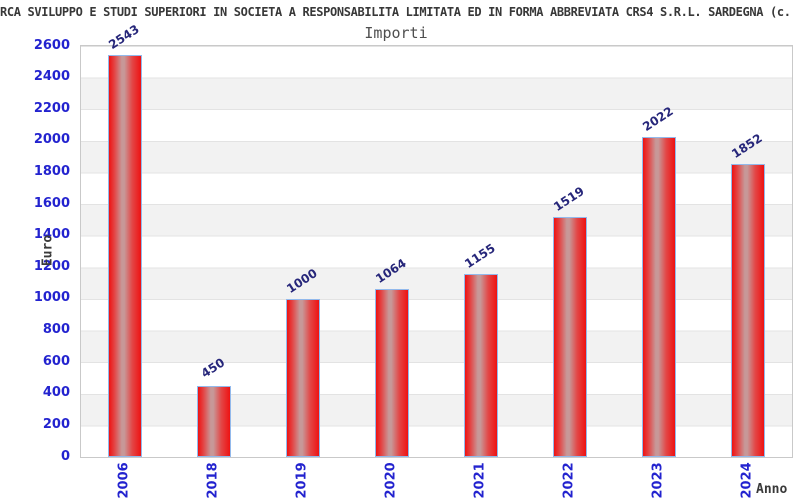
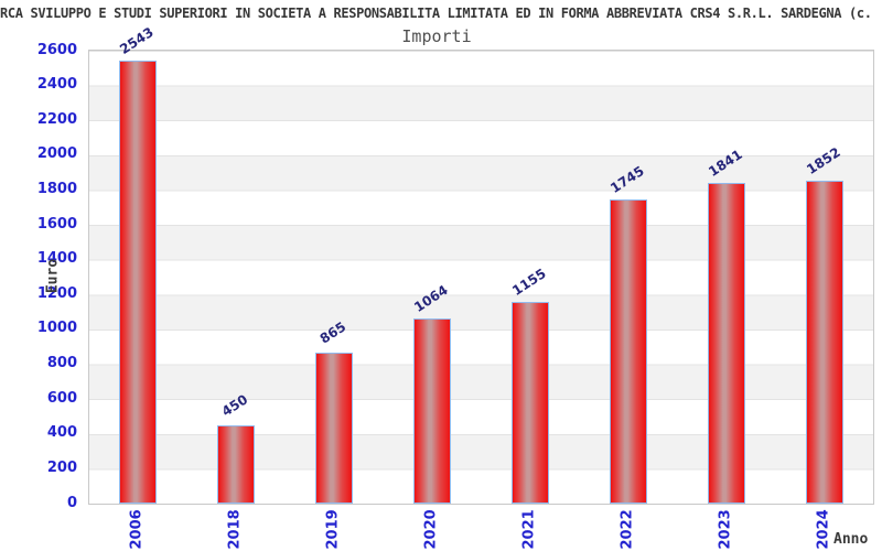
2019: 1000 -> 865
2022: 1519 -> 1745
2023: 2022 -> 1841
